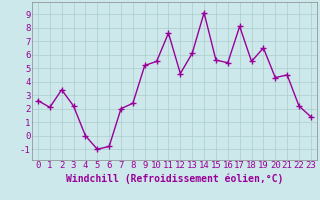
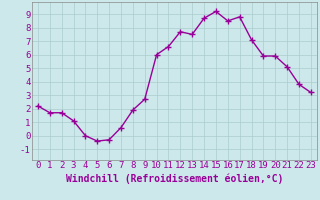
0: 2.6 -> 2.2
1: 2.1 -> 1.7
2: 3.4 -> 1.7
3: 2.2 -> 1.1
5: -1.0 -> -0.4
6: -0.8 -> -0.3
7: 2.0 -> 0.6
8: 2.4 -> 1.9
9: 5.2 -> 2.7
10: 5.5 -> 6.0
11: 7.6 -> 6.6
12: 4.6 -> 7.7
13: 6.1 -> 7.5
14: 9.1 -> 8.7
15: 5.6 -> 9.2
16: 5.4 -> 8.5
17: 8.1 -> 8.8
18: 5.5 -> 7.1
19: 6.5 -> 5.9
20: 4.3 -> 5.9
21: 4.5 -> 5.1
22: 2.2 -> 3.8
23: 1.4 -> 3.2
